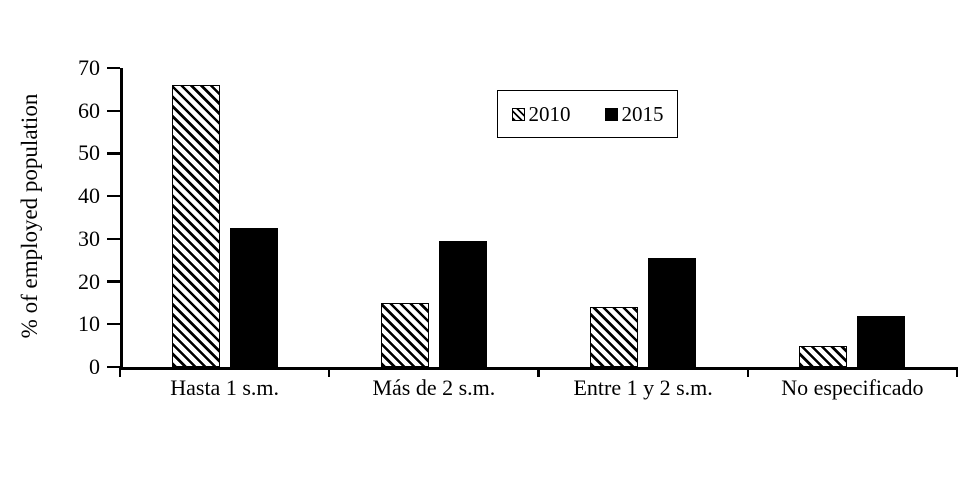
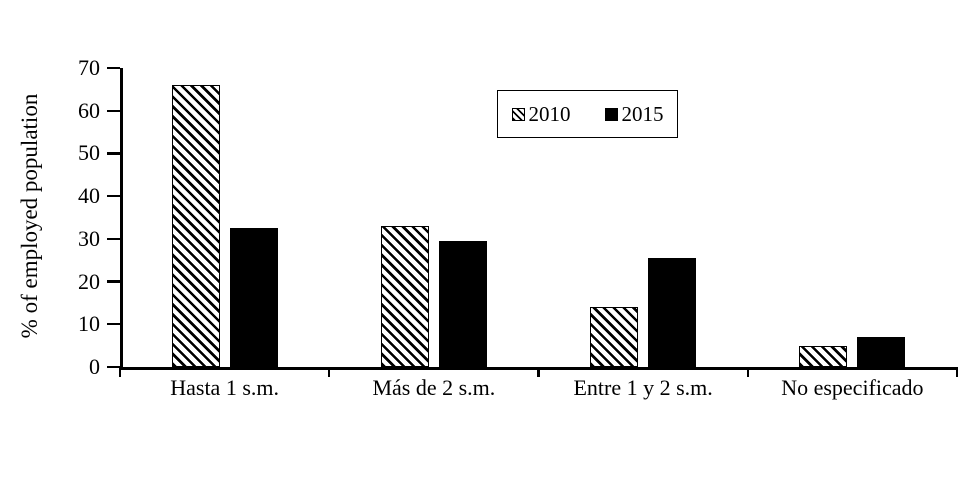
2010/Más de 2 s.m.: 15 -> 33
2015/No especificado: 12 -> 7
